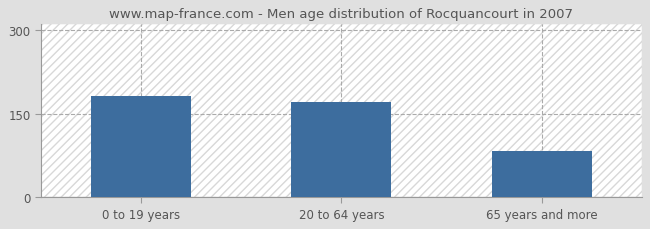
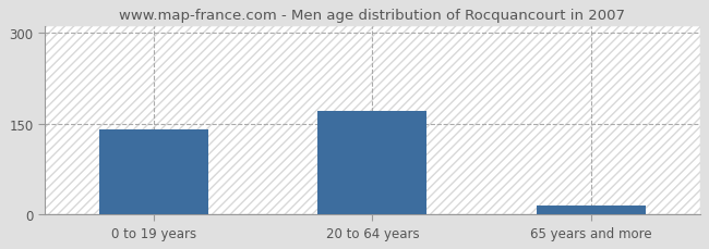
0 to 19 years: 182 -> 140
65 years and more: 82 -> 15
